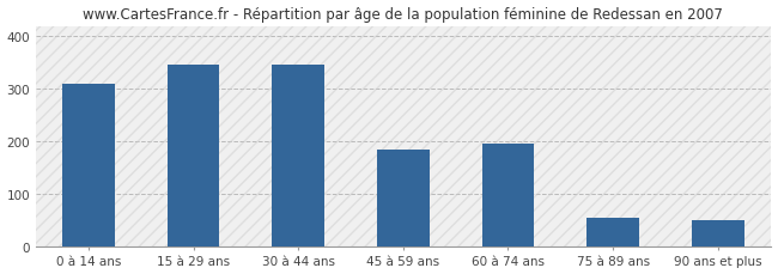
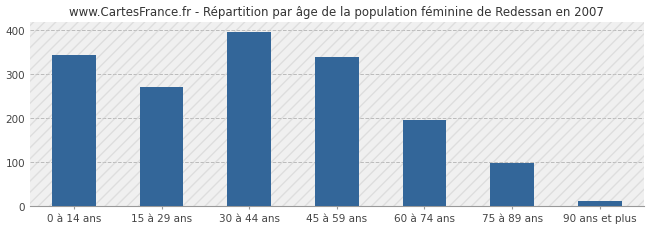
0 à 14 ans: 310 -> 343
15 à 29 ans: 345 -> 270
30 à 44 ans: 345 -> 395
45 à 59 ans: 185 -> 338
75 à 89 ans: 55 -> 97
90 ans et plus: 50 -> 11
